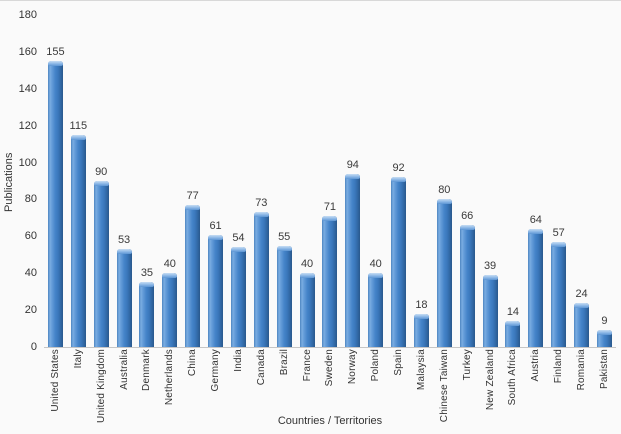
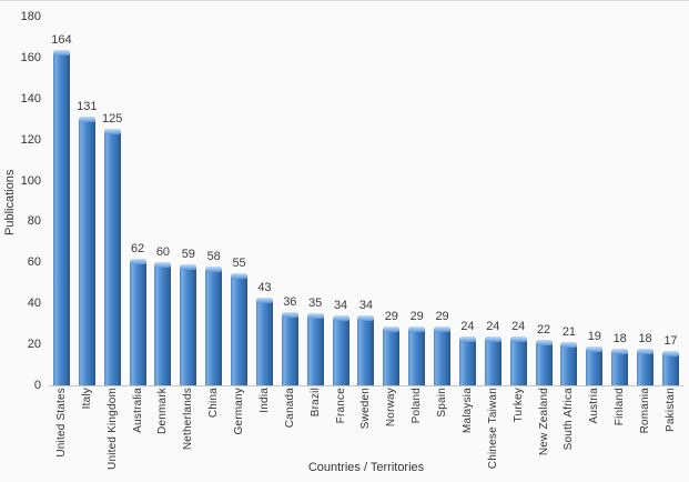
United States: 155 -> 164
Italy: 115 -> 131
United Kingdom: 90 -> 125
Australia: 53 -> 62
Denmark: 35 -> 60
Netherlands: 40 -> 59
China: 77 -> 58
Germany: 61 -> 55
India: 54 -> 43
Canada: 73 -> 36
Brazil: 55 -> 35
France: 40 -> 34
Sweden: 71 -> 34
Norway: 94 -> 29
Poland: 40 -> 29
Spain: 92 -> 29
Malaysia: 18 -> 24
Chinese Taiwan: 80 -> 24
Turkey: 66 -> 24
New Zealand: 39 -> 22
South Africa: 14 -> 21
Austria: 64 -> 19
Finland: 57 -> 18
Romania: 24 -> 18
Pakistan: 9 -> 17
